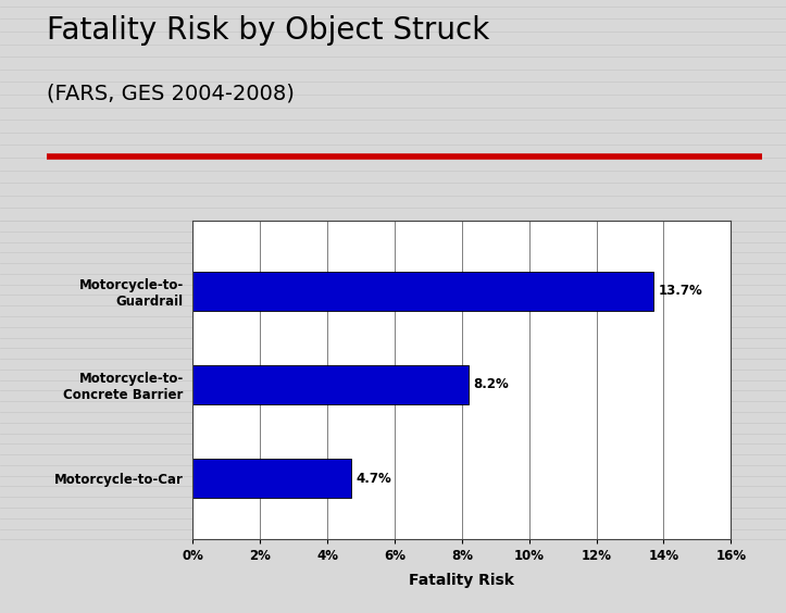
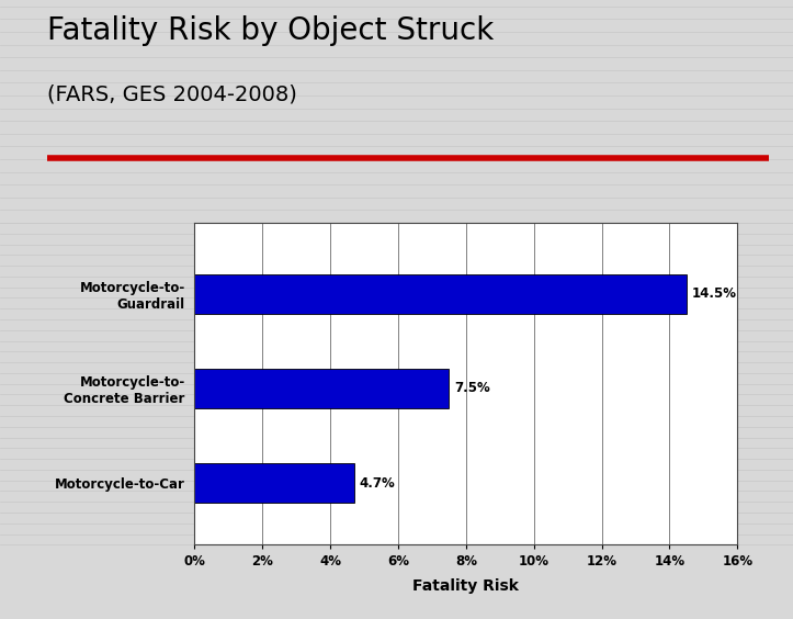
Motorcycle-to- Guardrail: 13.7% -> 14.5%
Motorcycle-to- Concrete Barrier: 8.2% -> 7.5%
